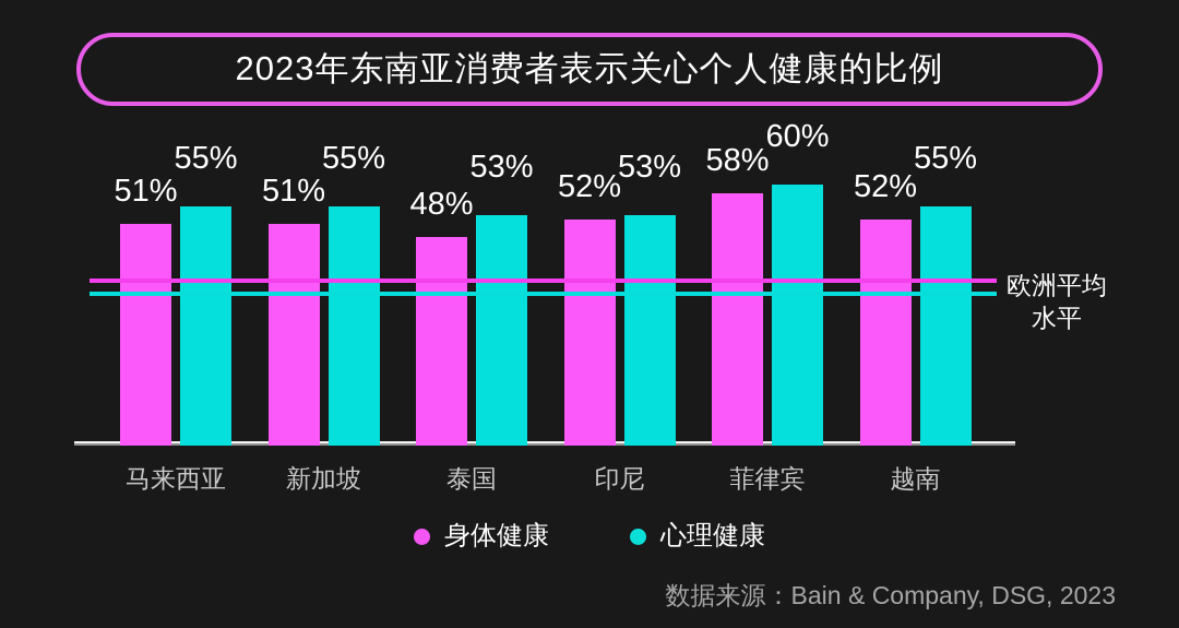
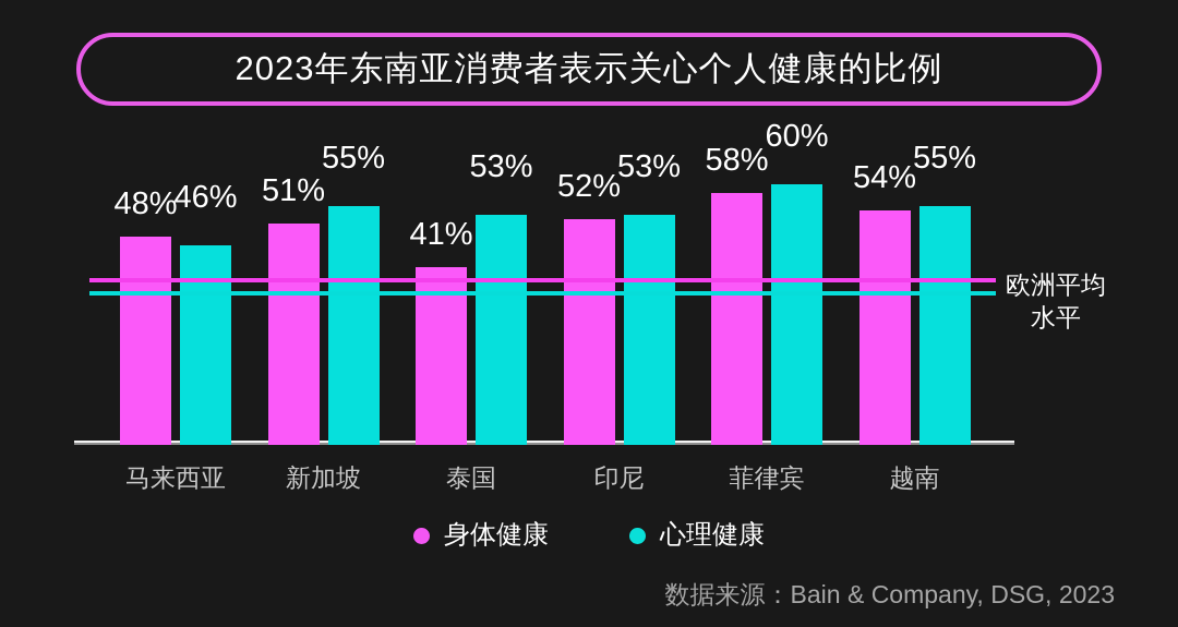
身体健康/马来西亚: 51% -> 48%
心理健康/马来西亚: 55% -> 46%
身体健康/泰国: 48% -> 41%
身体健康/越南: 52% -> 54%
